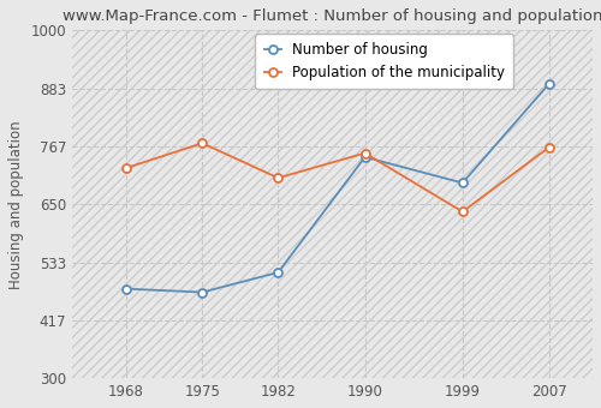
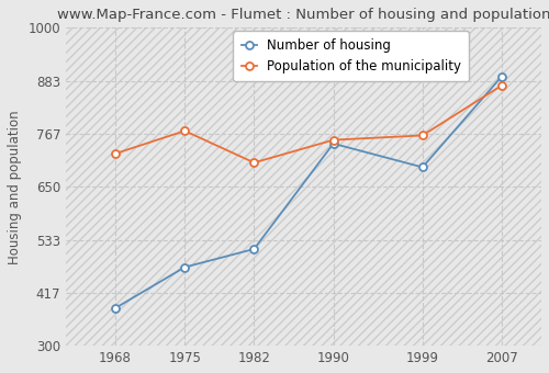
Number of housing/1968: 480 -> 383
Population of the municipality/1999: 635 -> 763
Population of the municipality/2007: 765 -> 873
